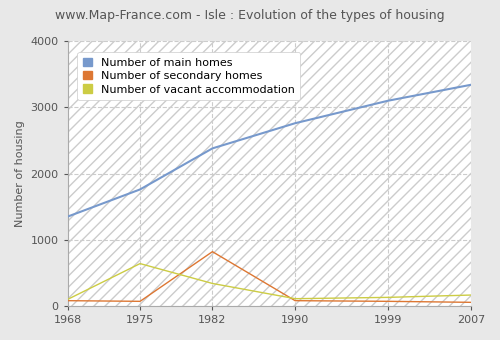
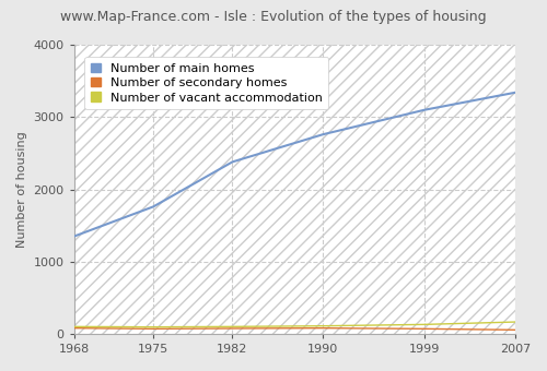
Number of vacant accommodation/1975: 640 -> 100
Number of secondary homes/1982: 820 -> 80
Number of vacant accommodation/1982: 340 -> 100
